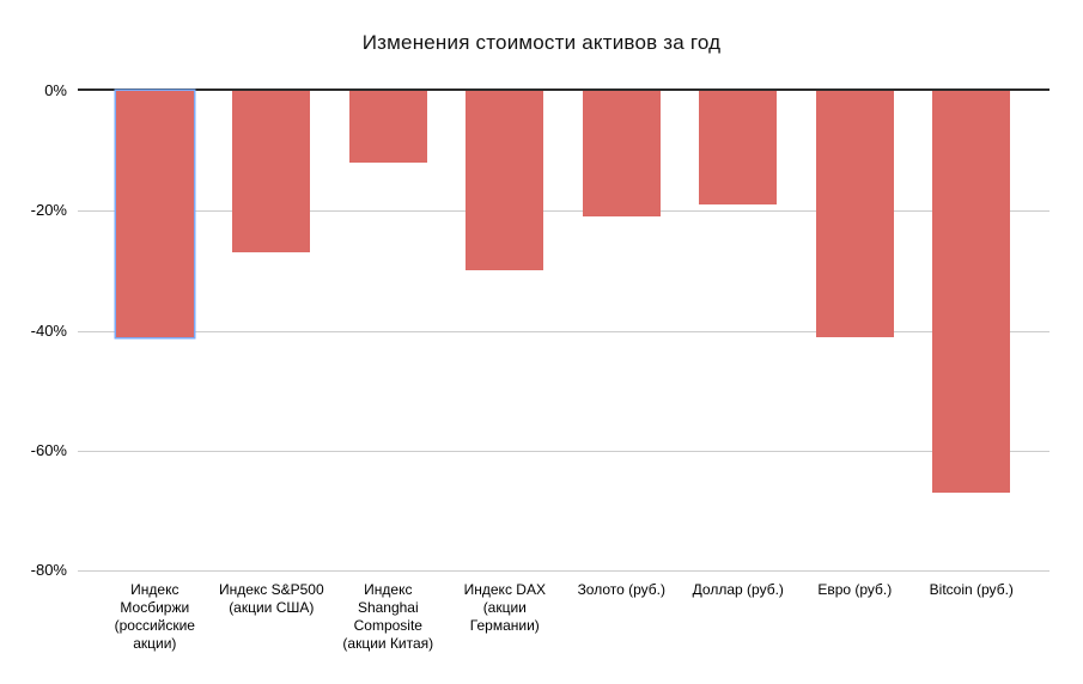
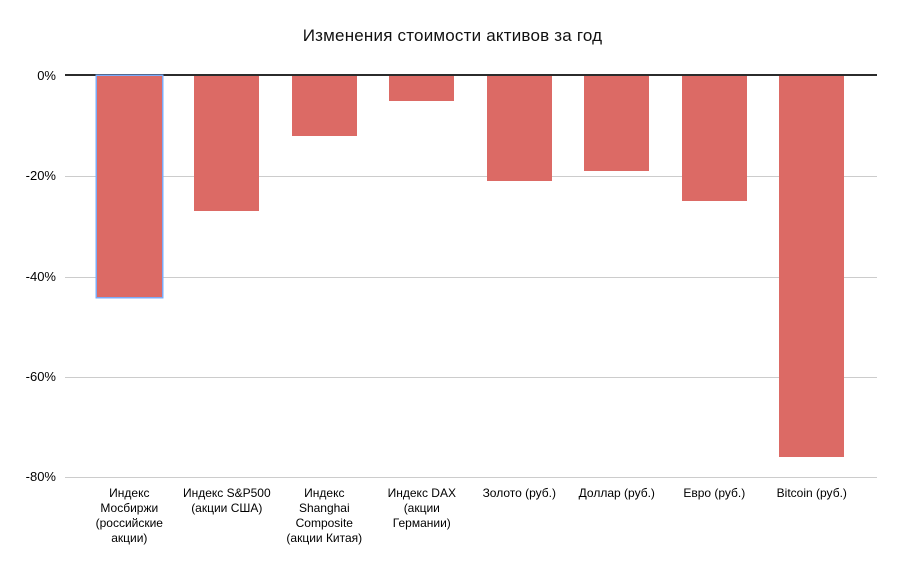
Индекс Мосбиржи (российские акции): -41% -> -44%
Индекс DAX (акции Германии): -30% -> -5%
Евро (руб.): -41% -> -25%
Bitcoin (руб.): -67% -> -76%
